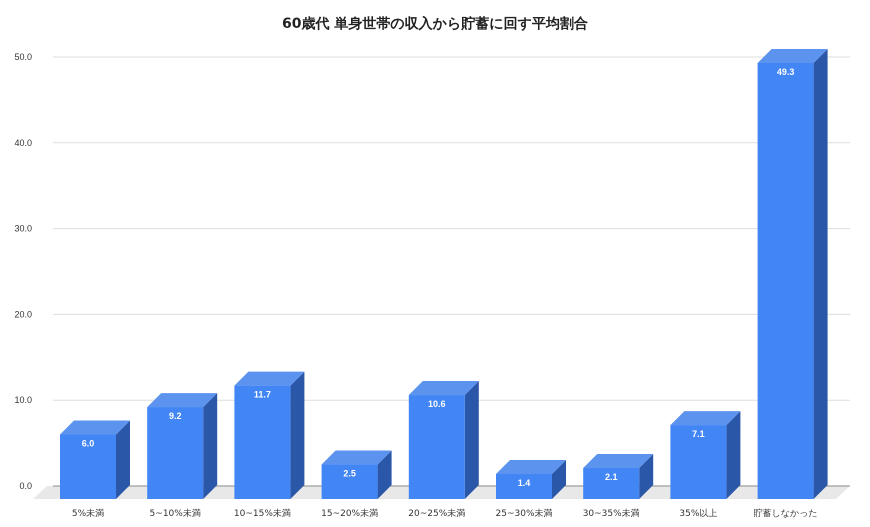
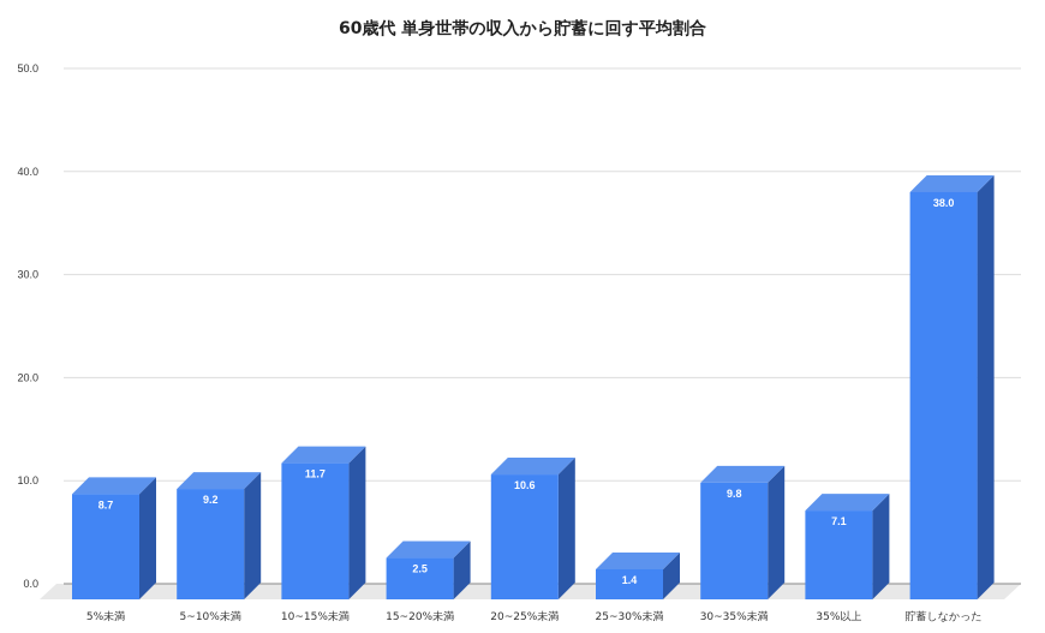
5%未満: 6.0 -> 8.7
30~35%未満: 2.1 -> 9.8
貯蓄しなかった: 49.3 -> 38.0
